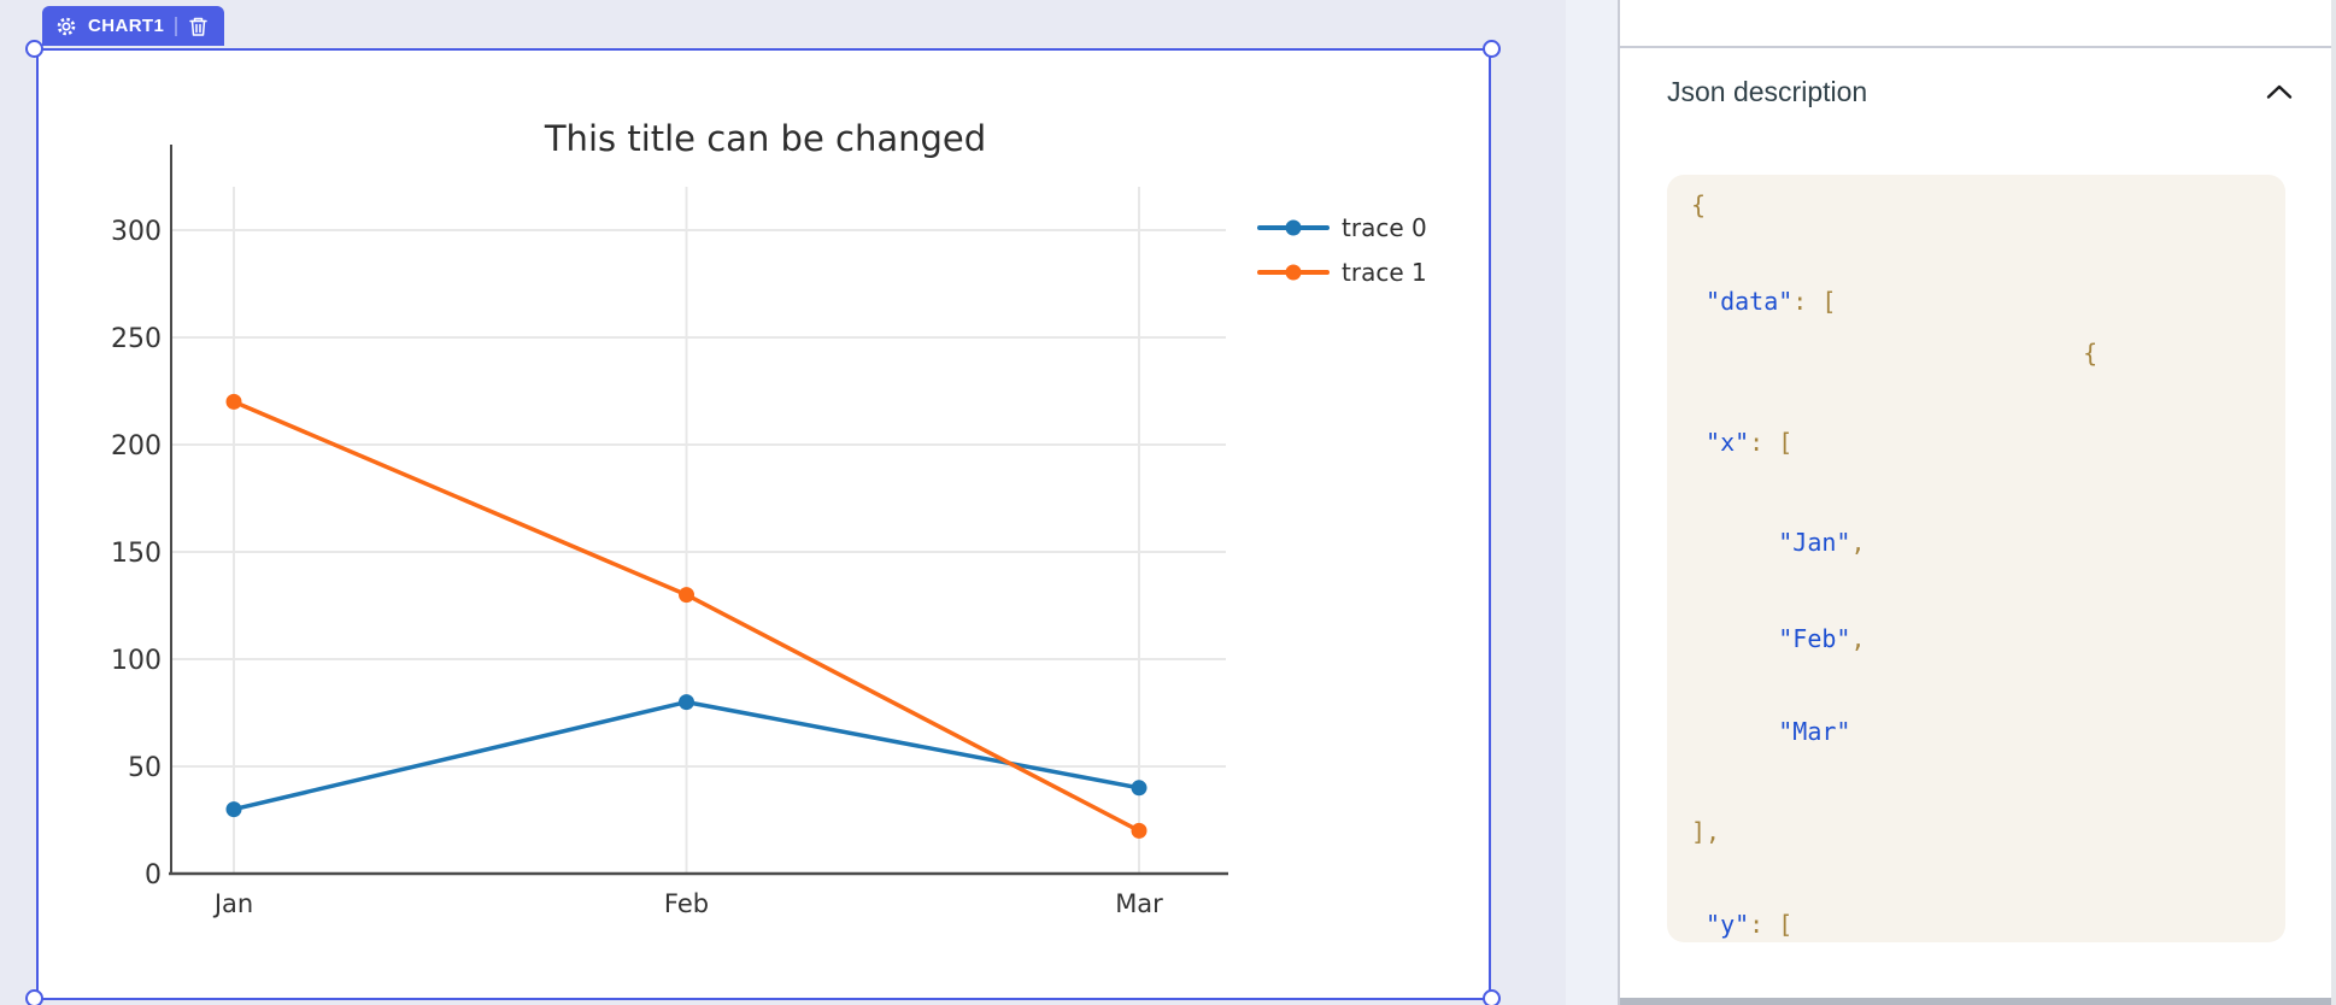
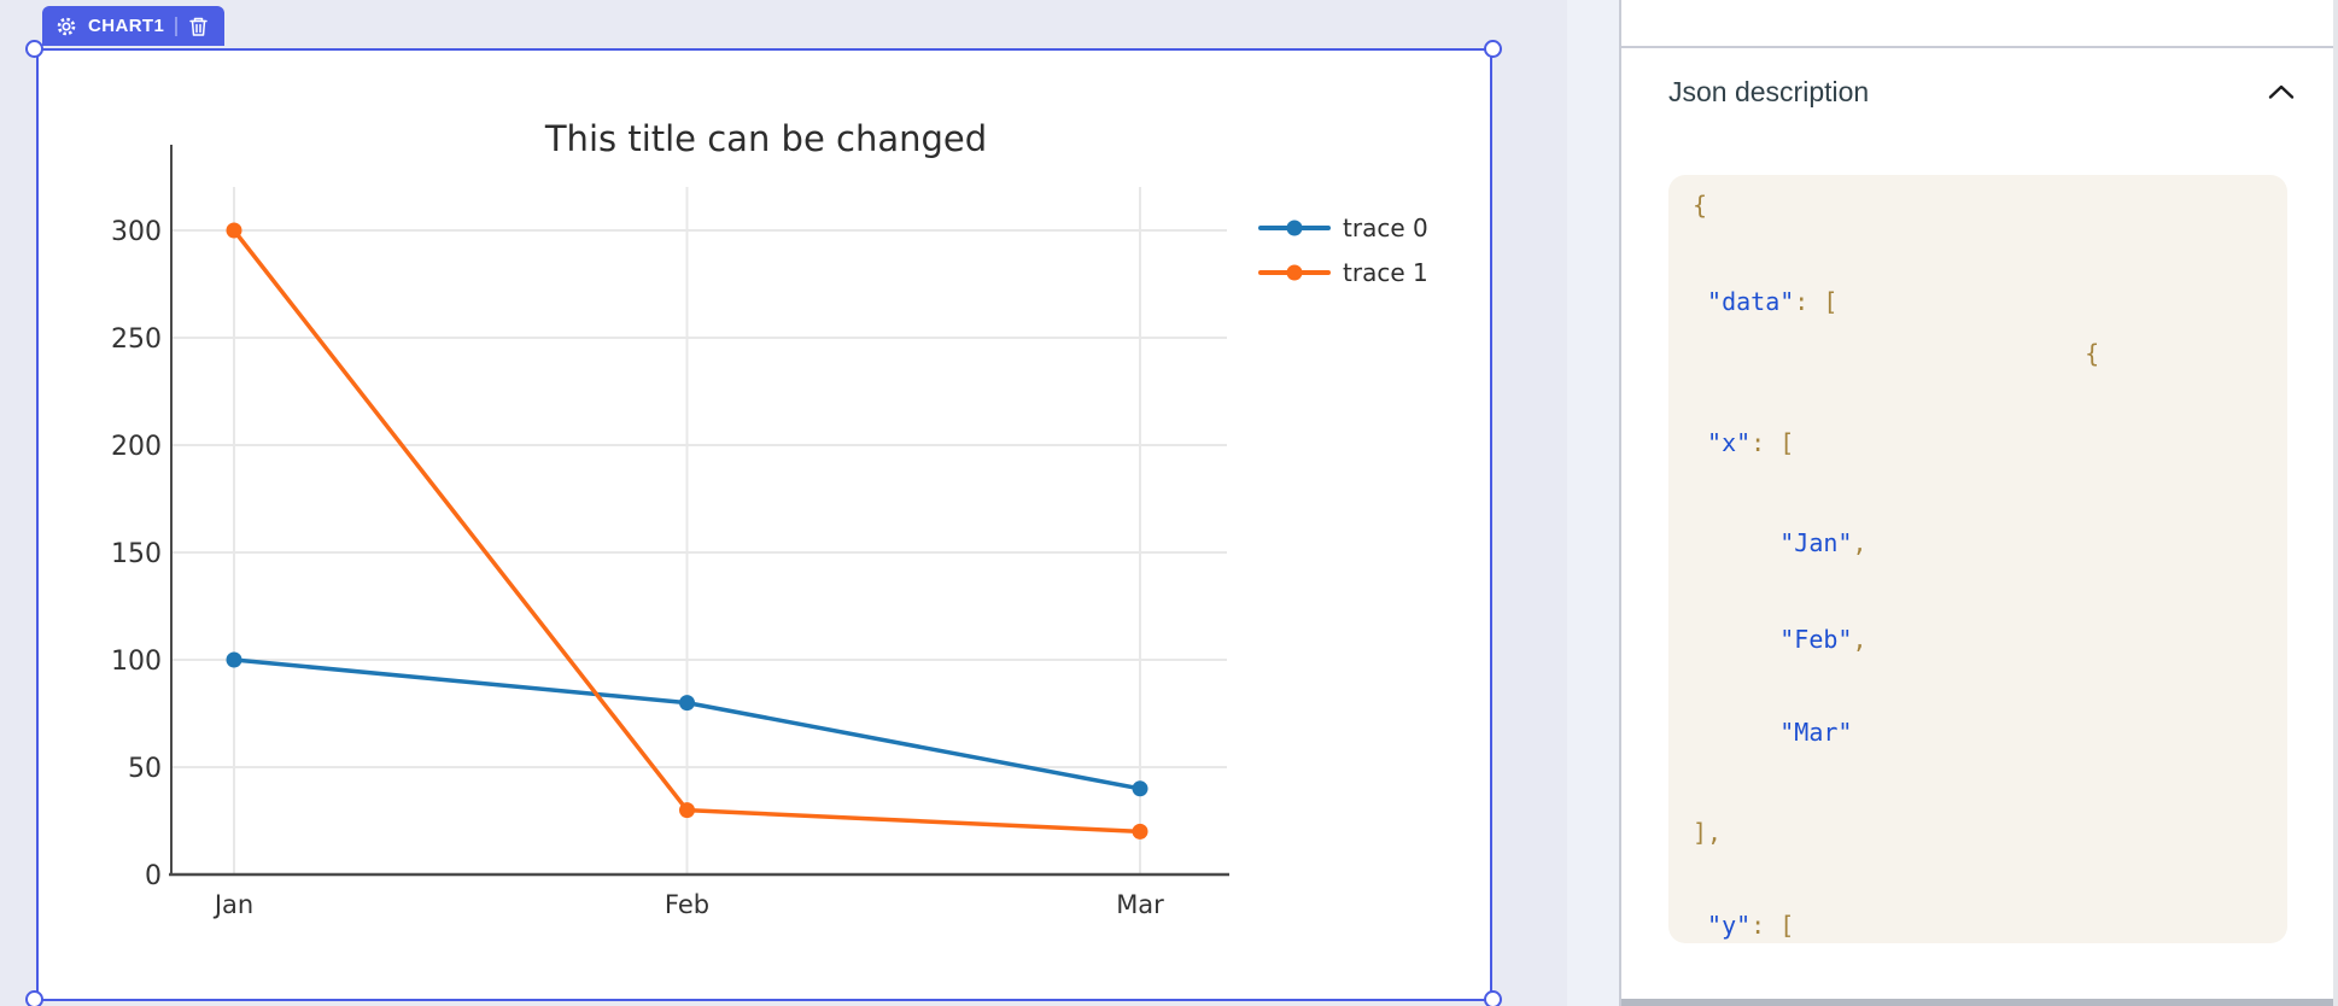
trace 0/Jan: 30 -> 100
trace 1/Jan: 220 -> 300
trace 1/Feb: 130 -> 30
